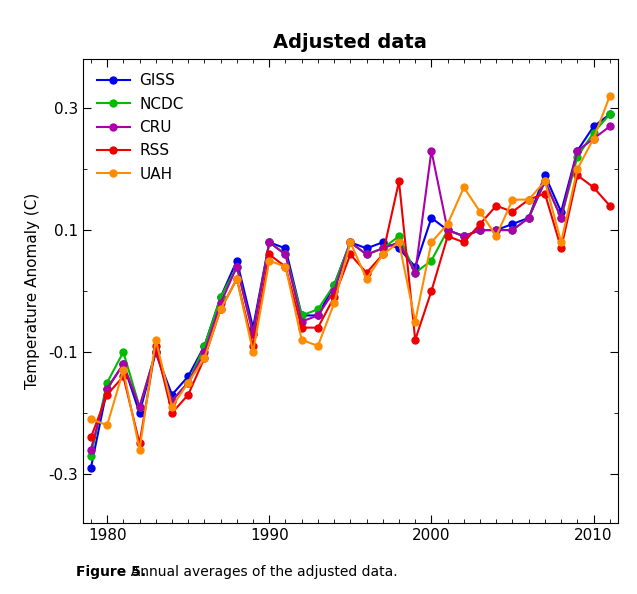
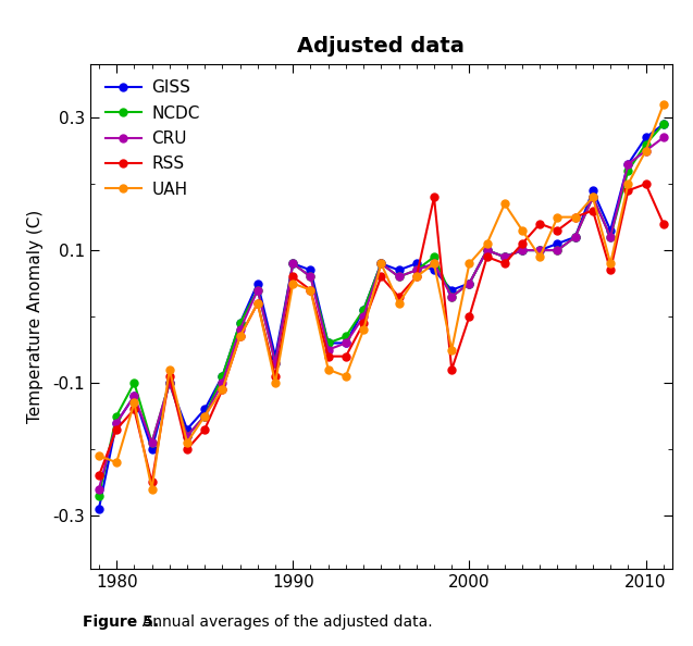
GISS/2000: 0.12 -> 0.05
CRU/2000: 0.23 -> 0.05
RSS/2010: 0.17 -> 0.20
